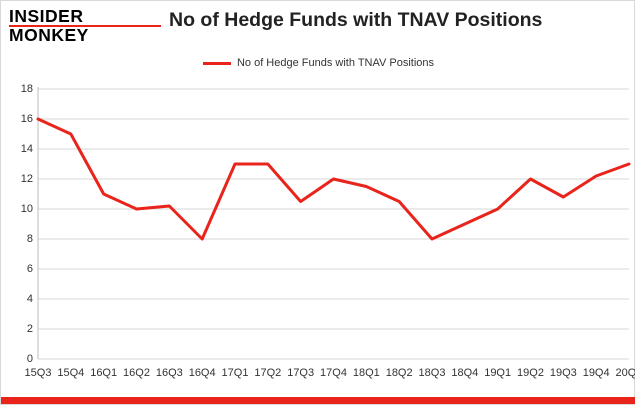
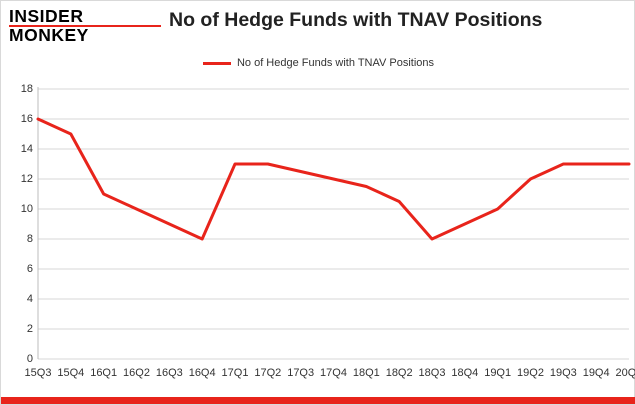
16Q3: 10.2 -> 9.0
17Q3: 10.5 -> 12.5
19Q3: 10.8 -> 13.0
19Q4: 12.2 -> 13.0
